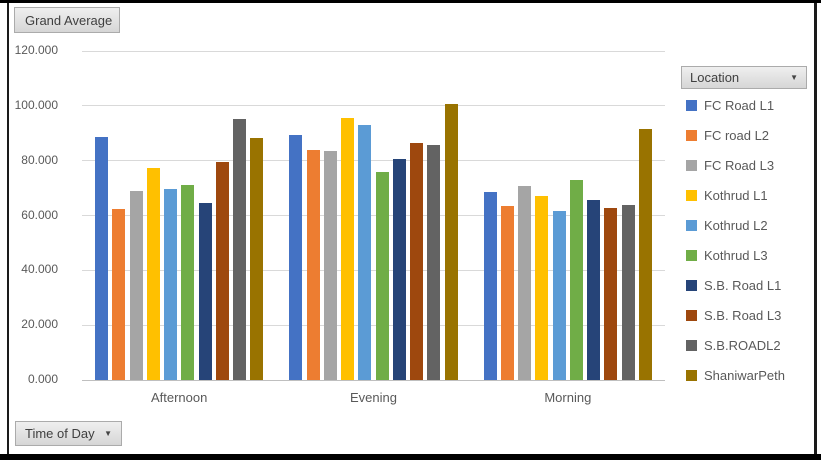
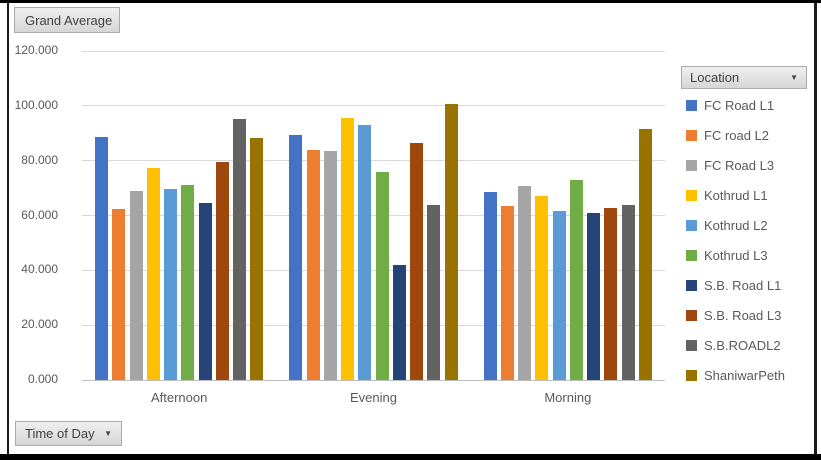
S.B. Road L1/Evening: 81 -> 42
S.B.ROADL2/Evening: 86 -> 64
S.B. Road L1/Morning: 66 -> 61
